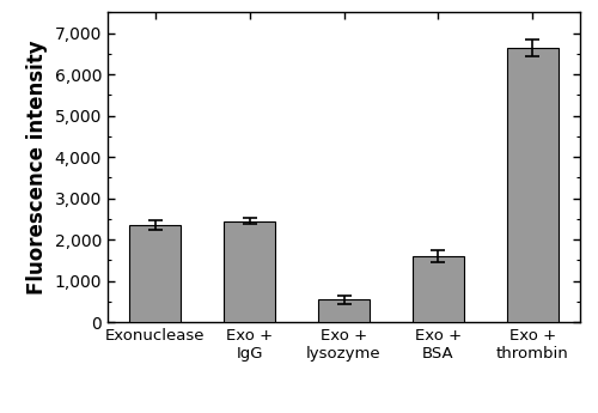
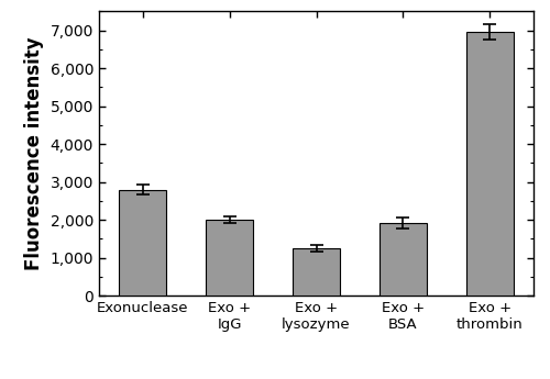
Exonuclease: 2,350 -> 2,800
Exo + IgG: 2,450 -> 2,000
Exo + lysozyme: 550 -> 1,250
Exo + BSA: 1,600 -> 1,920
Exo + thrombin: 6,650 -> 6,950
